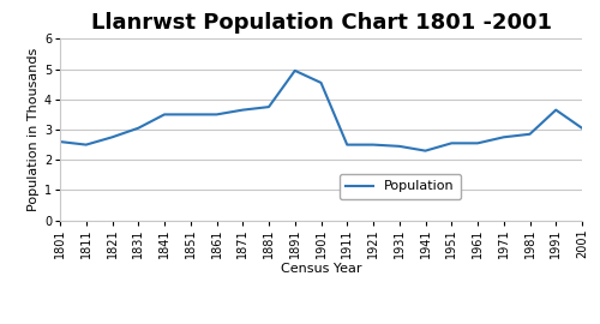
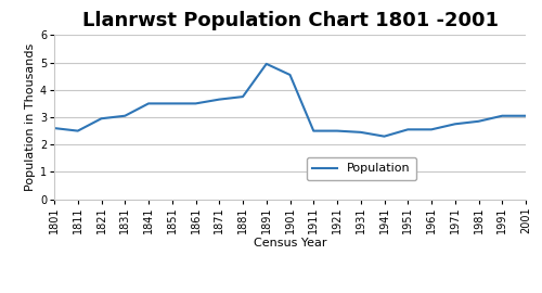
1821: 2.75 -> 2.95
1991: 3.65 -> 3.05
